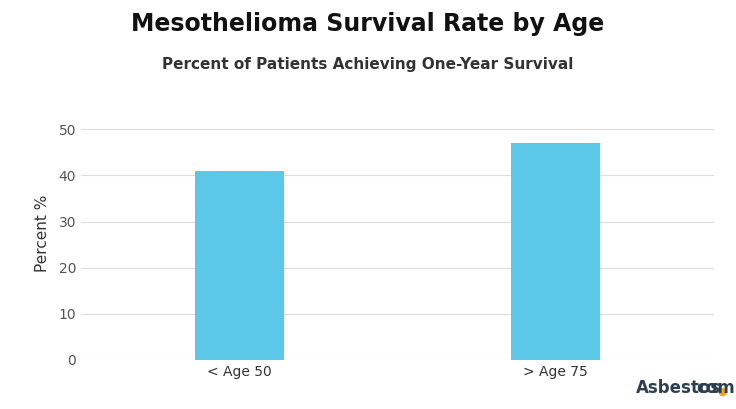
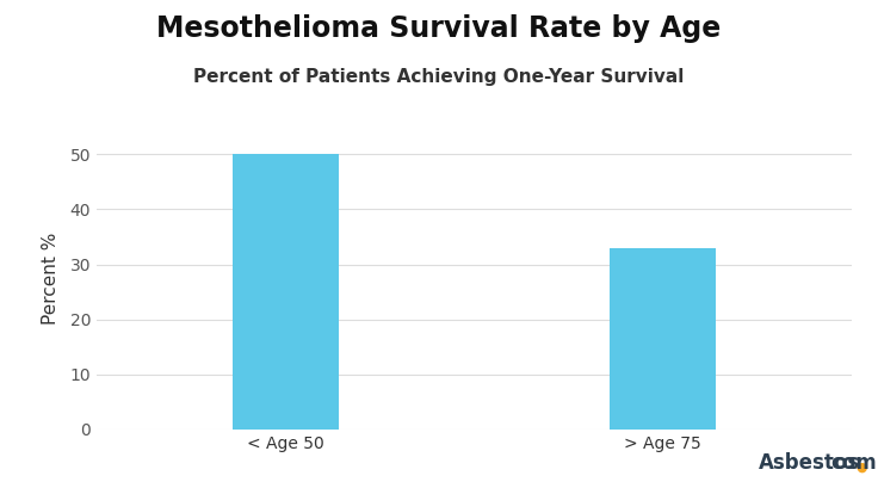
< Age 50: 41 -> 50
> Age 75: 47 -> 33
